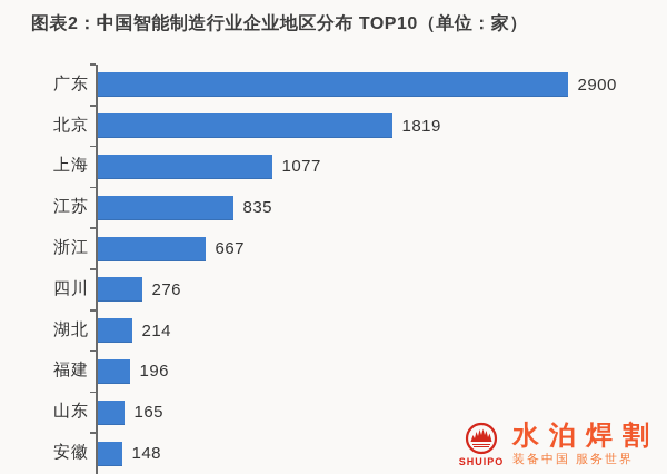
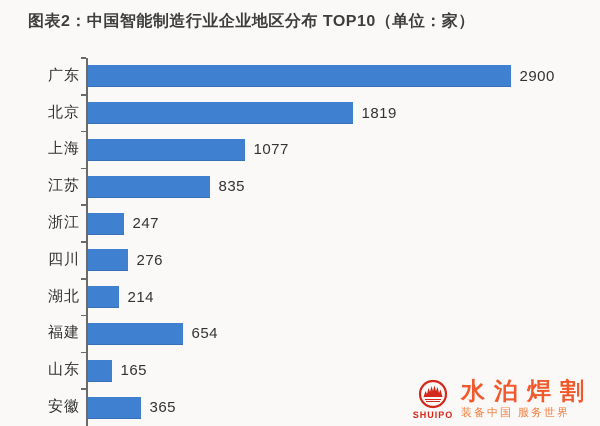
浙江: 667 -> 247
福建: 196 -> 654
安徽: 148 -> 365
